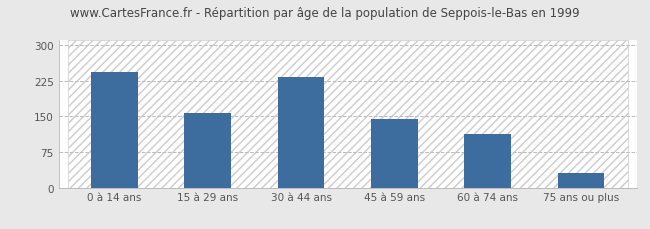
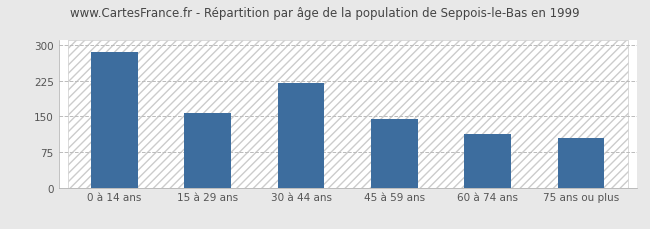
0 à 14 ans: 243 -> 285
30 à 44 ans: 233 -> 220
75 ans ou plus: 30 -> 105
